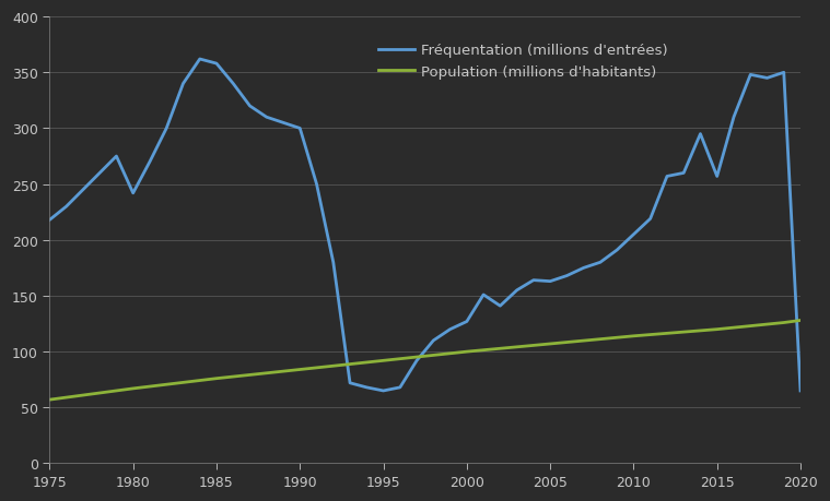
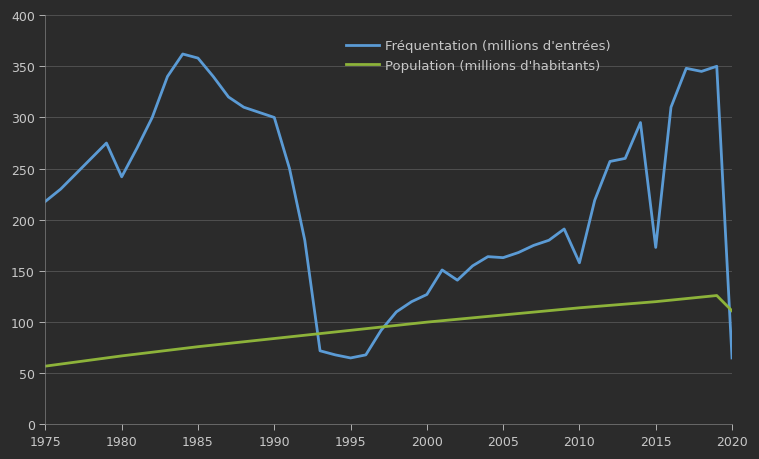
Fréquentation (millions d'entrées)/2010: 205 -> 158
Fréquentation (millions d'entrées)/2015: 257 -> 173
Population (millions d'habitants)/2020: 128 -> 111
